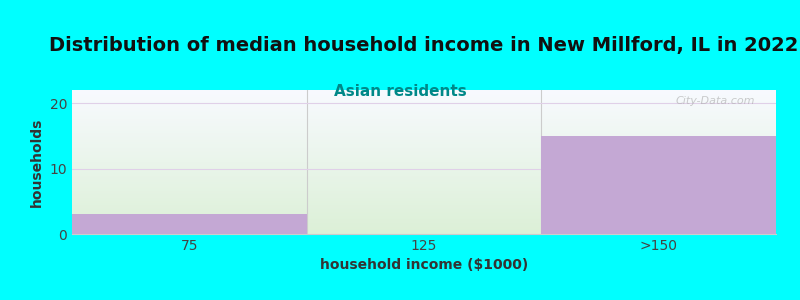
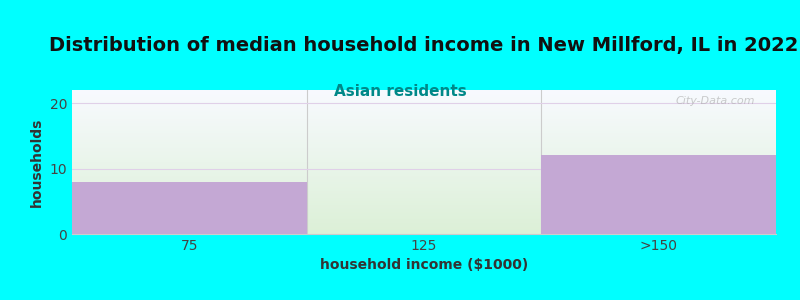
75: 3 -> 8
>150: 15 -> 12
